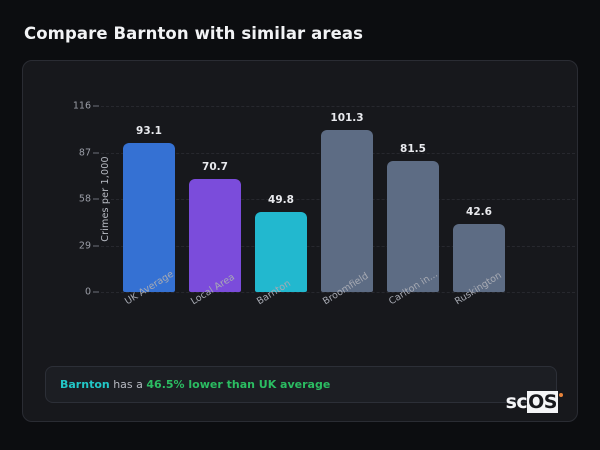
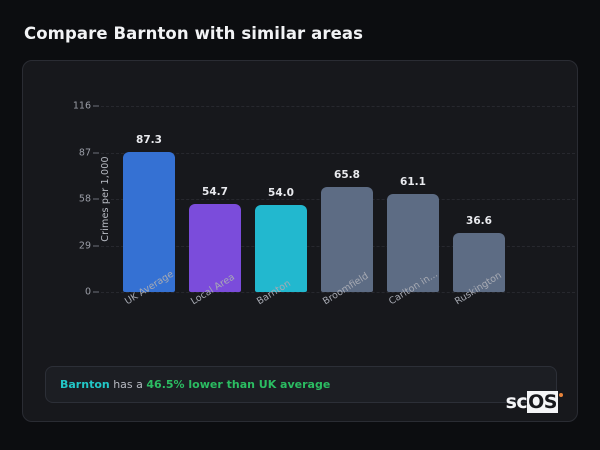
UK Average: 93.1 -> 87.3
Local Area: 70.7 -> 54.7
Barnton: 49.8 -> 54.0
Broomfield: 101.3 -> 65.8
Carlton in...: 81.5 -> 61.1
Ruskington: 42.6 -> 36.6
